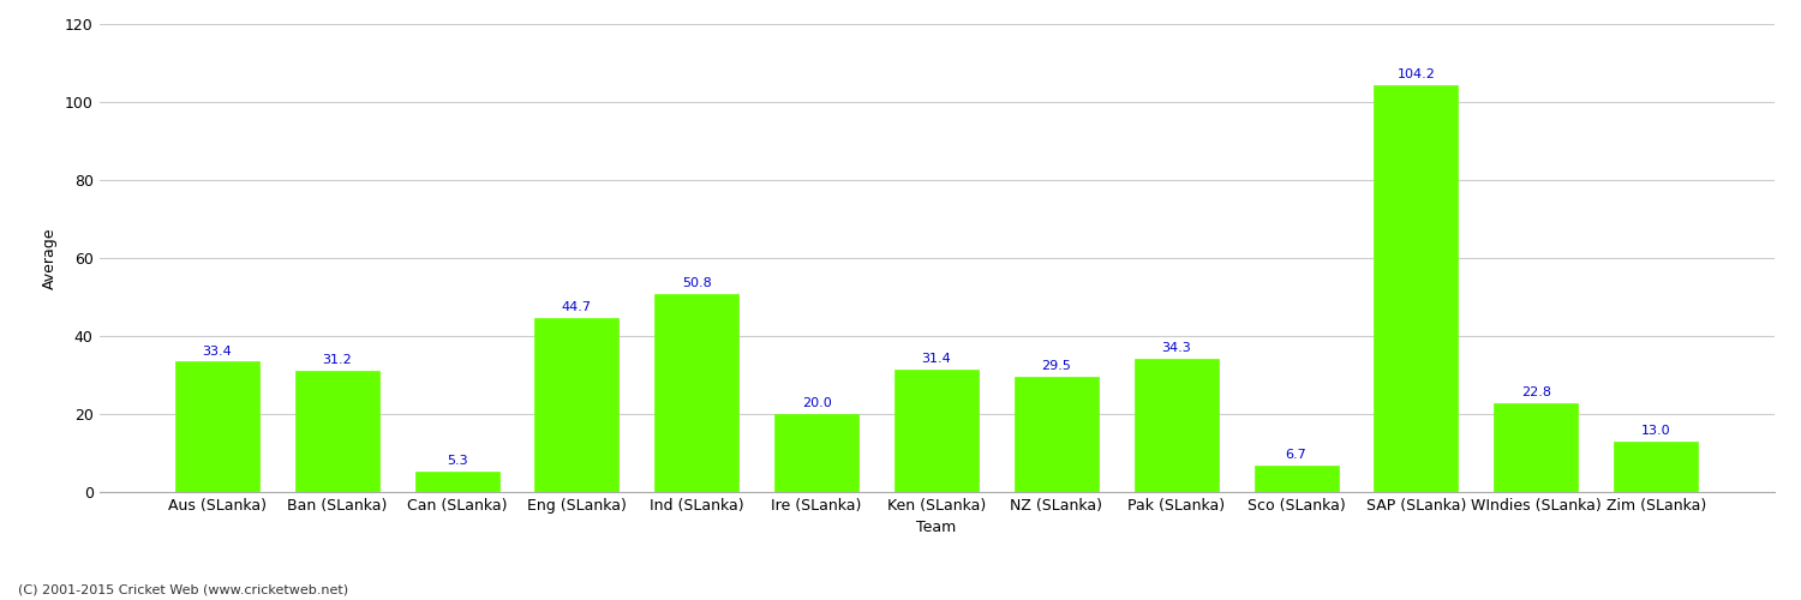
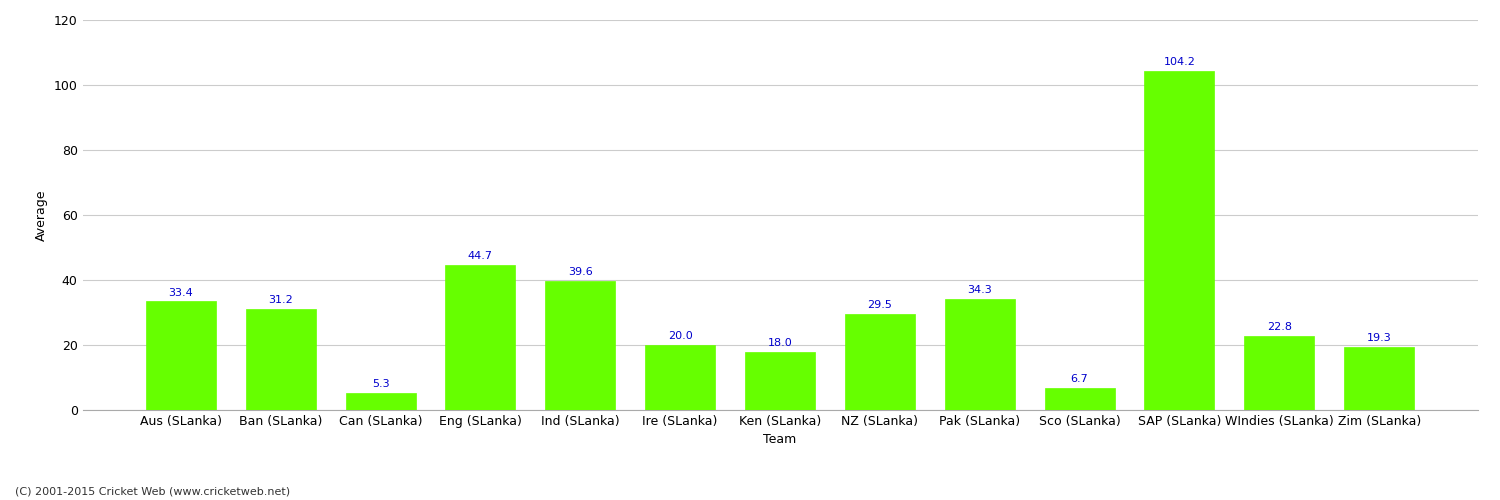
Ind (SLanka): 50.8 -> 39.6
Ken (SLanka): 31.4 -> 18.0
Zim (SLanka): 13.0 -> 19.3
